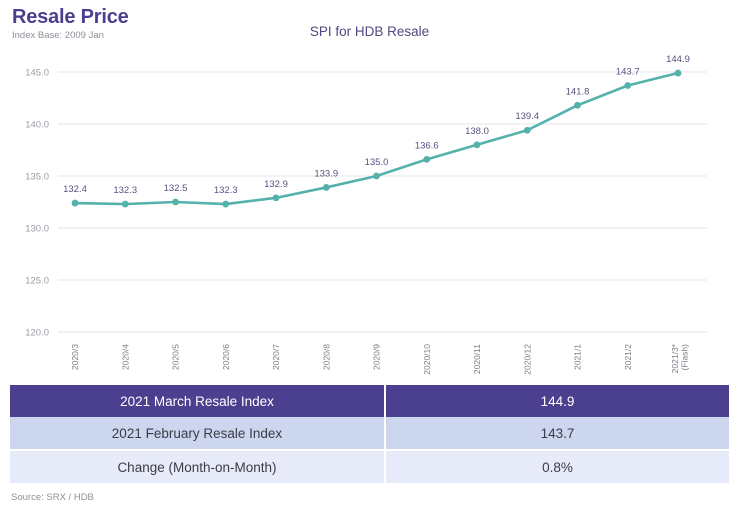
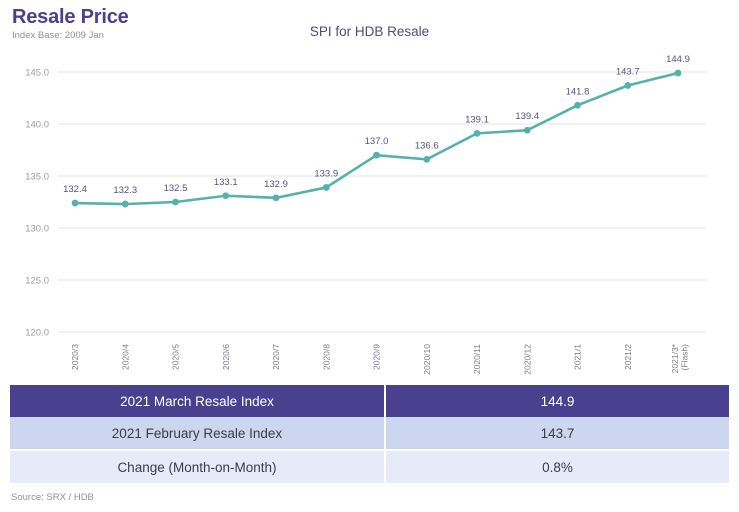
2020/6: 132.3 -> 133.1
2020/9: 135.0 -> 137.0
2020/11: 138.0 -> 139.1
